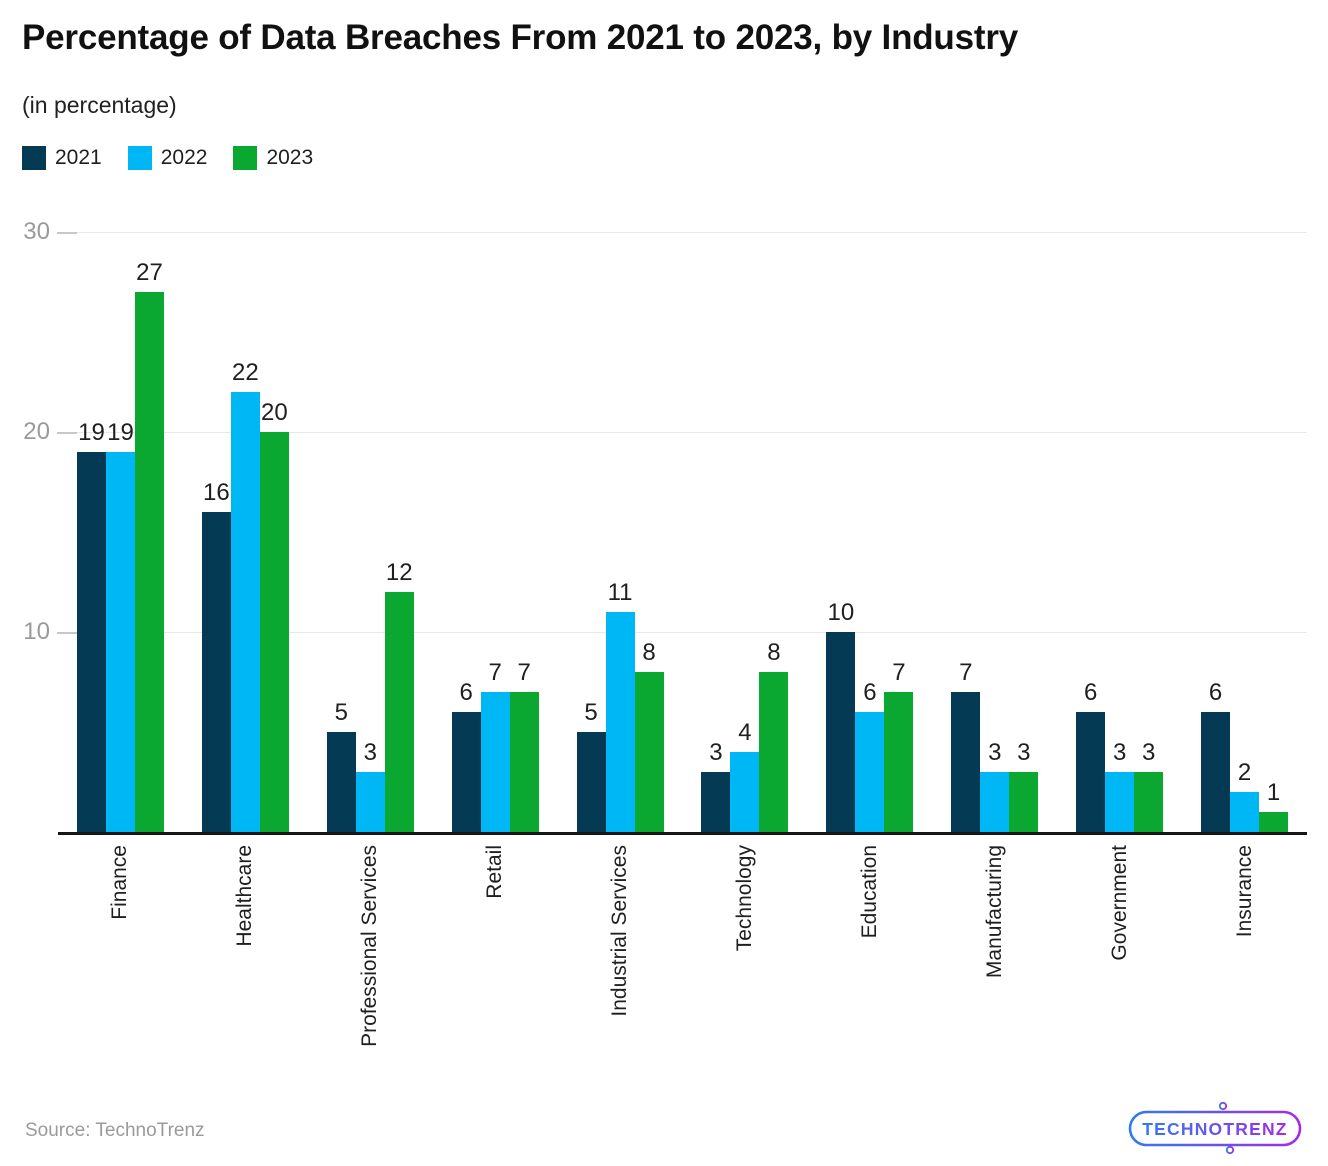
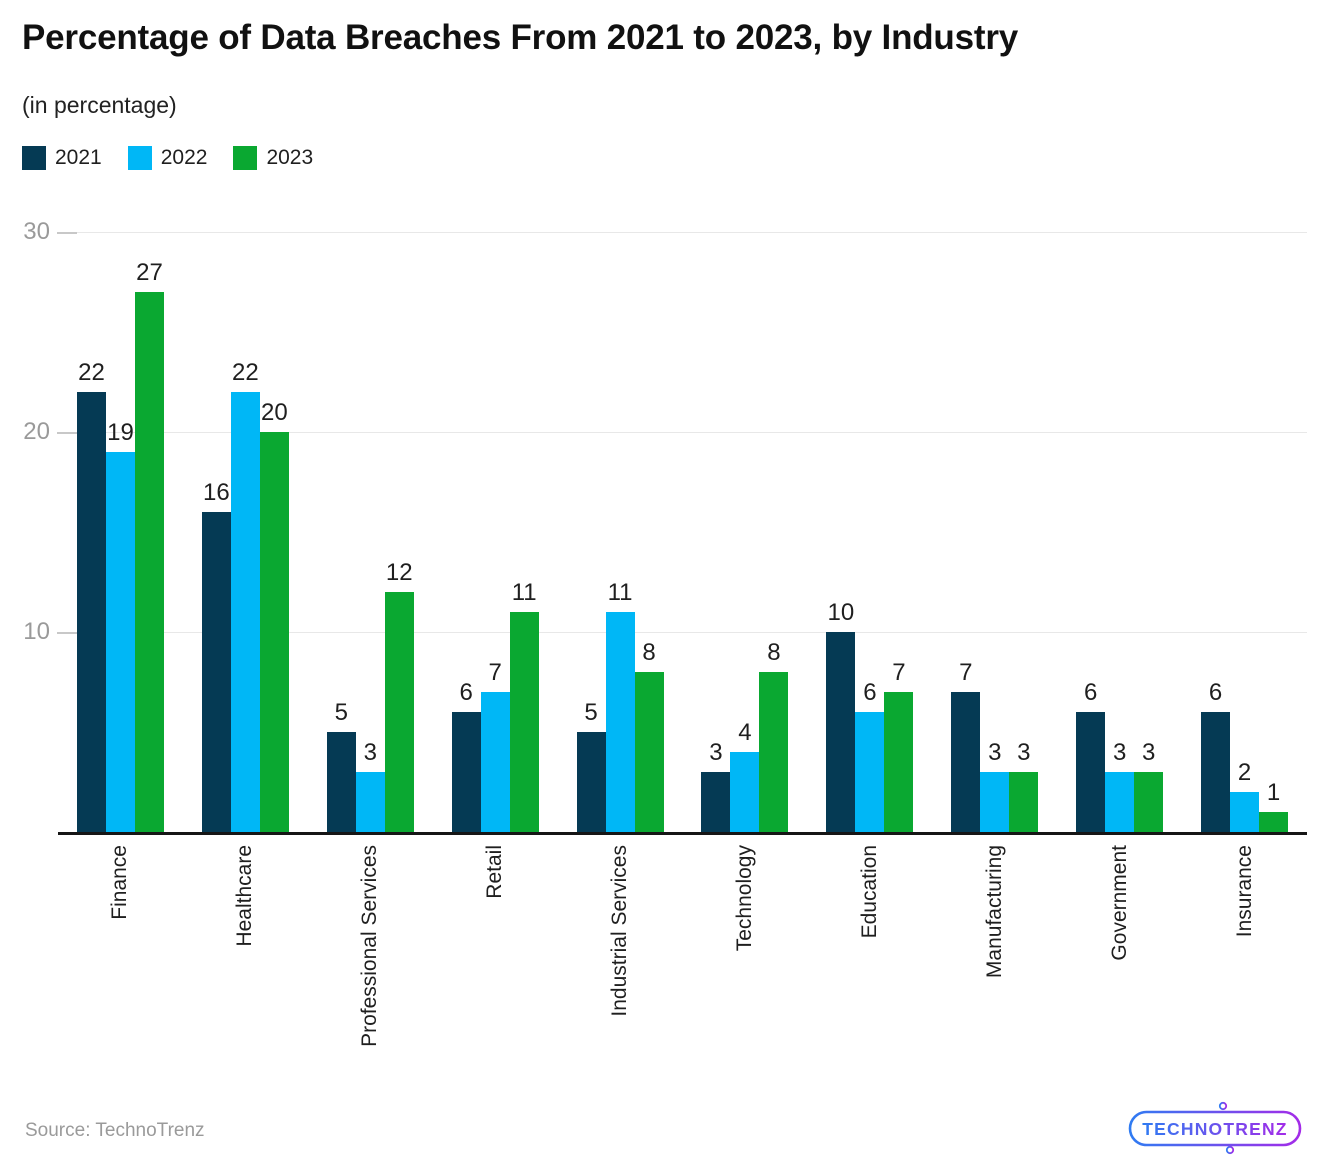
2021/Finance: 19 -> 22
2023/Retail: 7 -> 11
